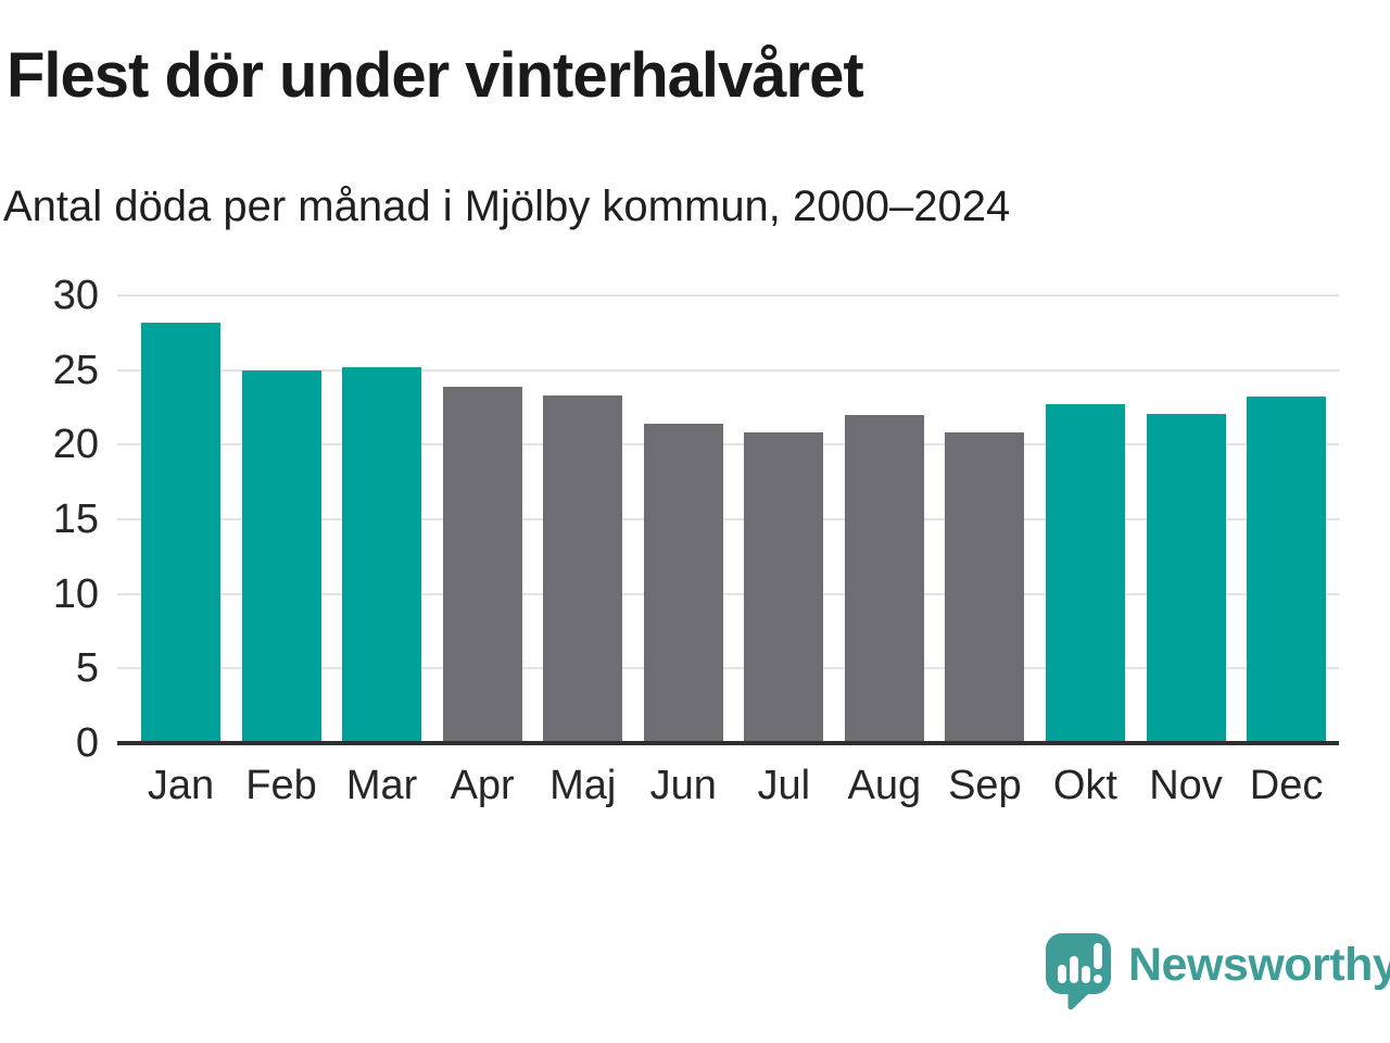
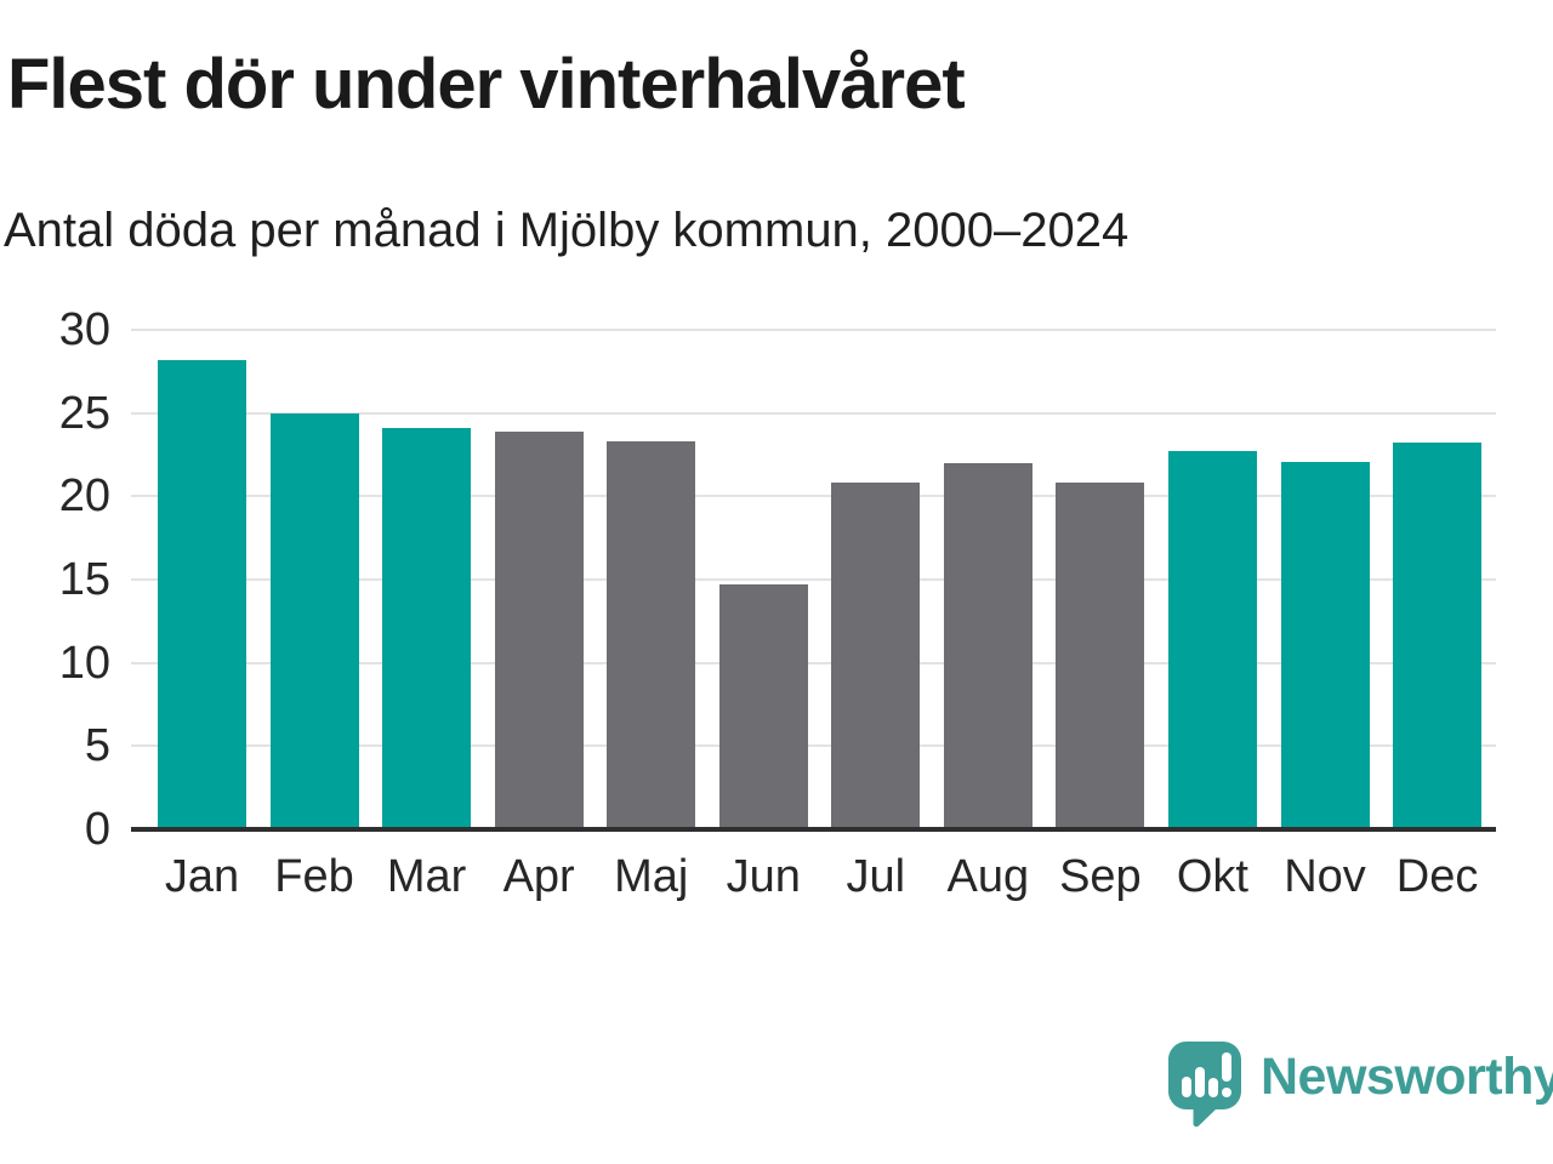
Mar: 25.2 -> 24.1
Jun: 21.4 -> 14.7
